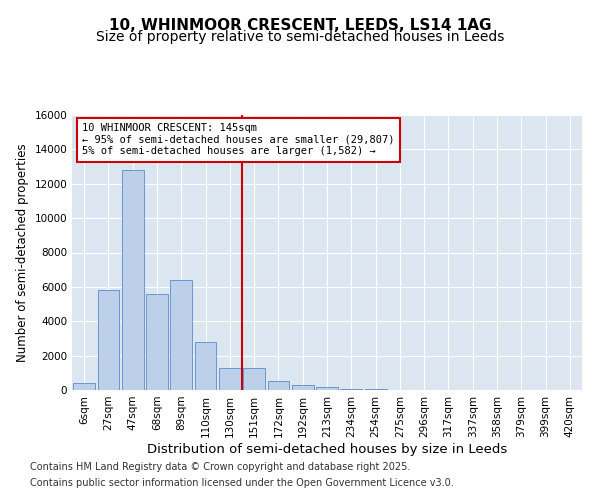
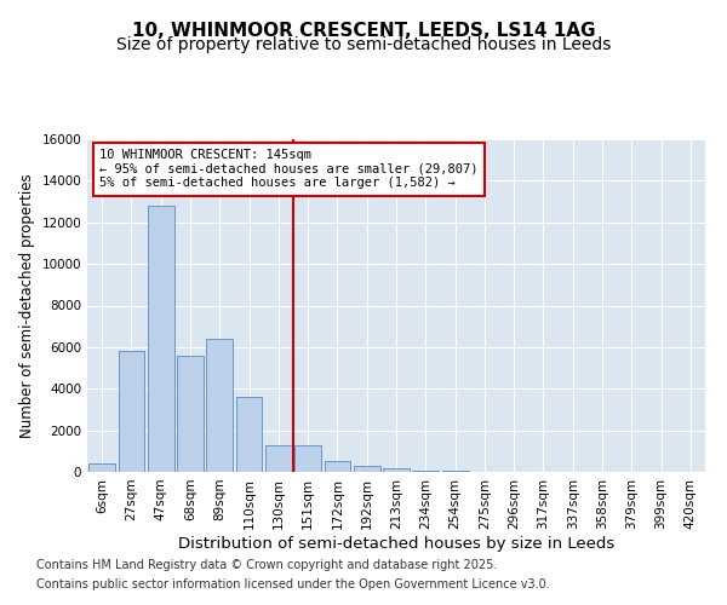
110sqm: 2800 -> 3600
